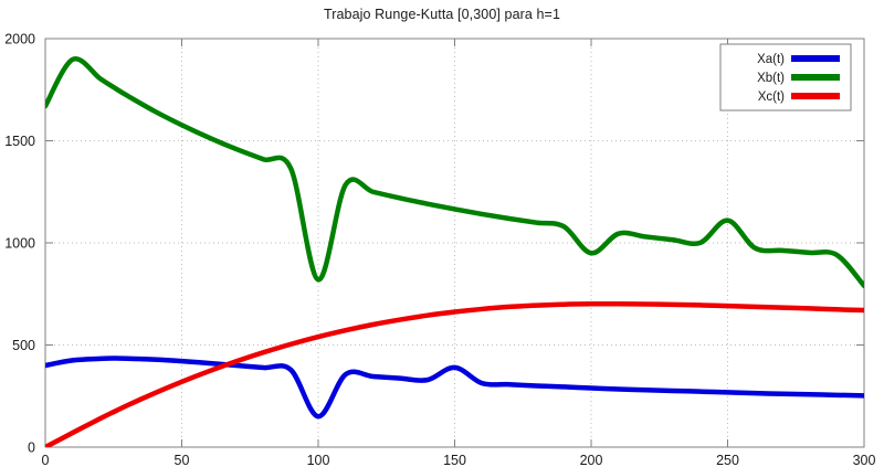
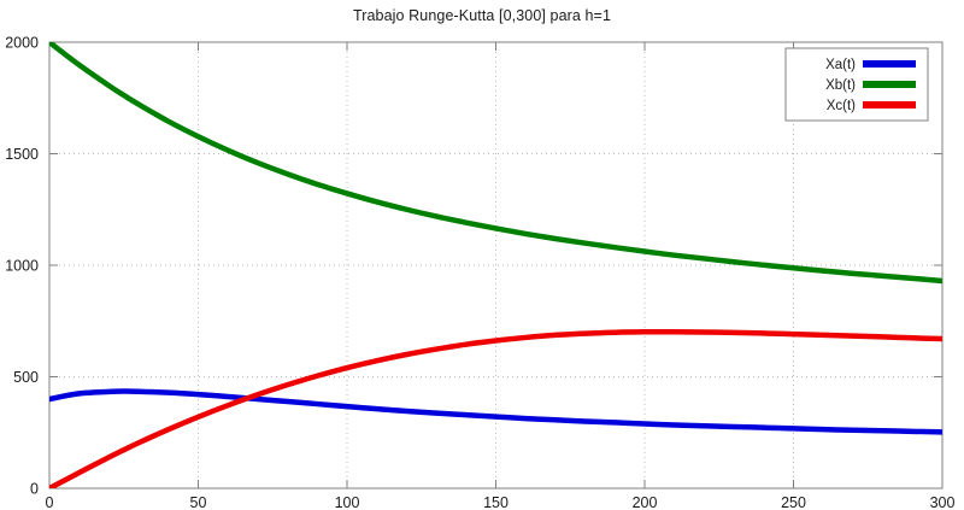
Xb(t)/0: 1670 -> 2000
Xa(t)/100: 150 -> 370
Xb(t)/100: 820 -> 1320
Xa(t)/150: 390 -> 320
Xb(t)/200: 950 -> 1060
Xb(t)/250: 1110 -> 990
Xb(t)/300: 790 -> 930
